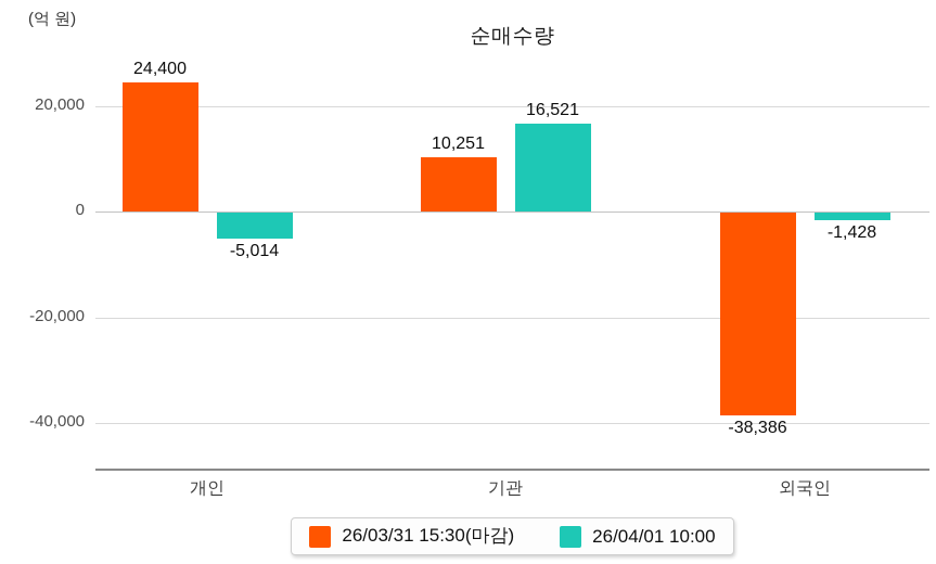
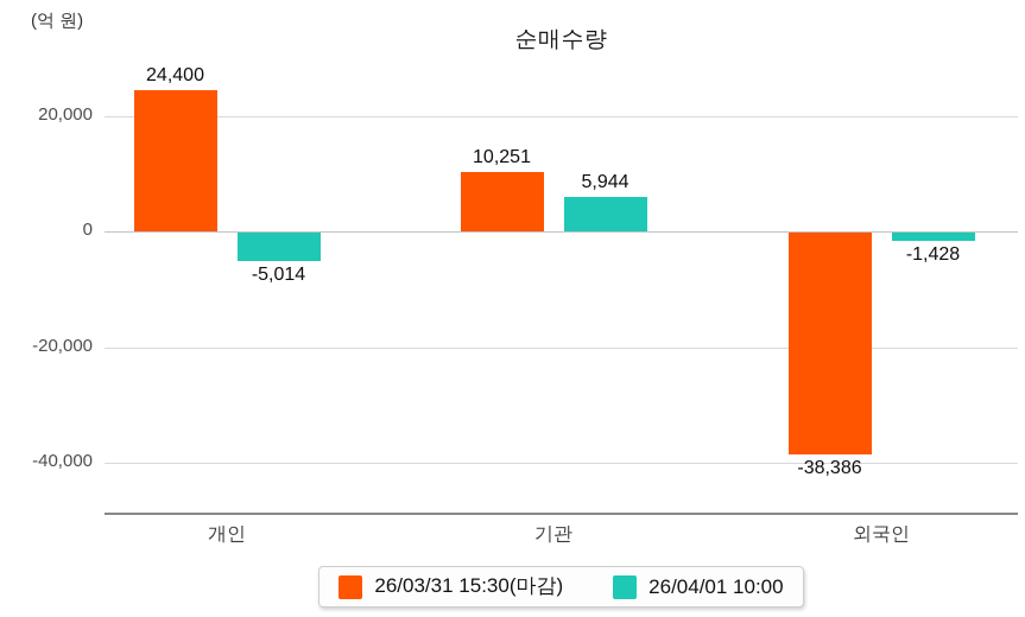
26/04/01 10:00/기관: 16,521 -> 5,944
